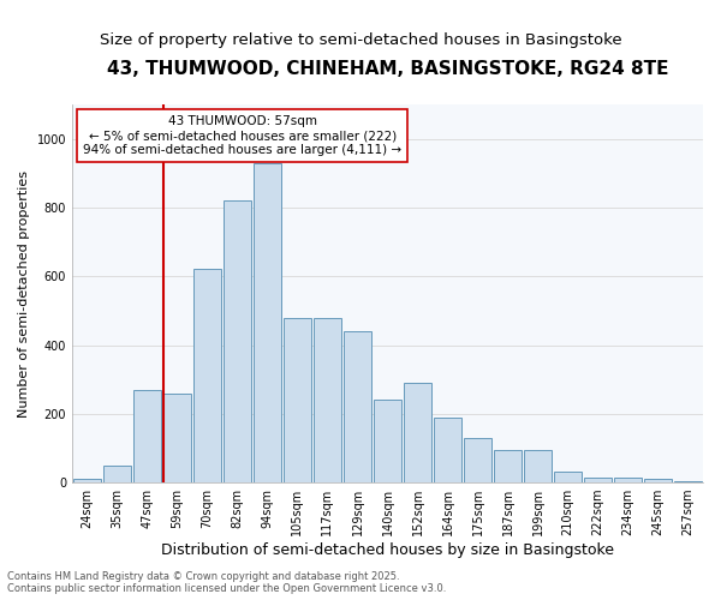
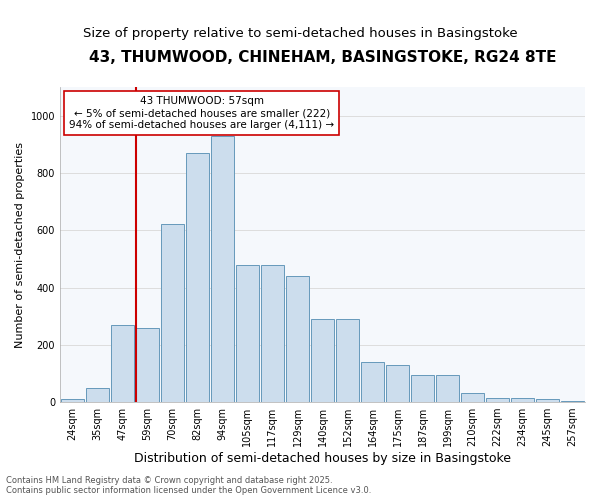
82sqm: 820 -> 870
140sqm: 240 -> 290
164sqm: 190 -> 140
